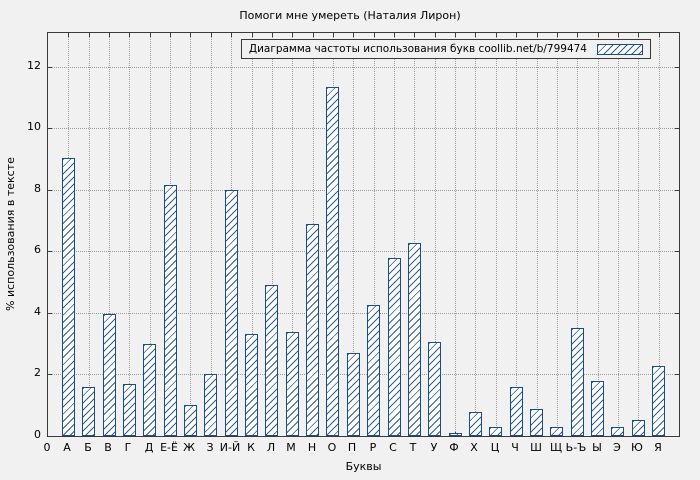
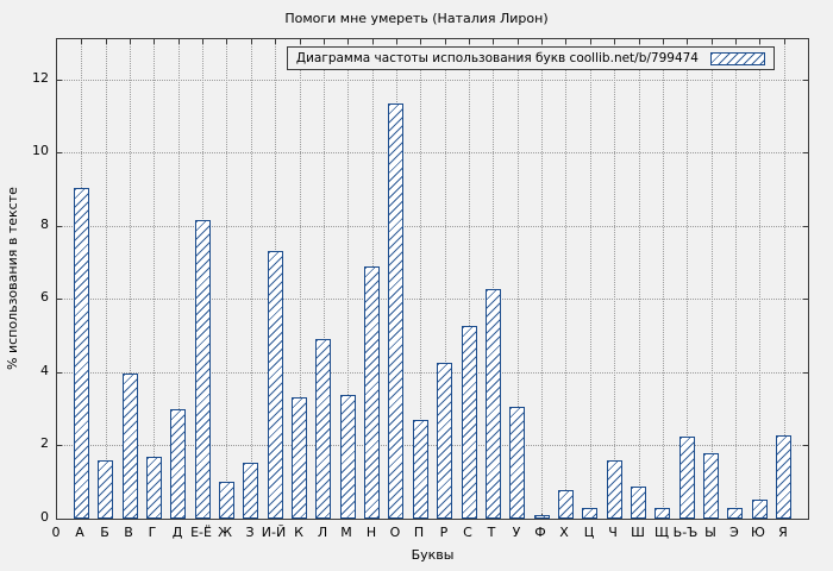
З: 2.0 -> 1.5
И-Й: 8.0 -> 7.3
С: 5.8 -> 5.2
Ь-Ъ: 3.5 -> 2.2
